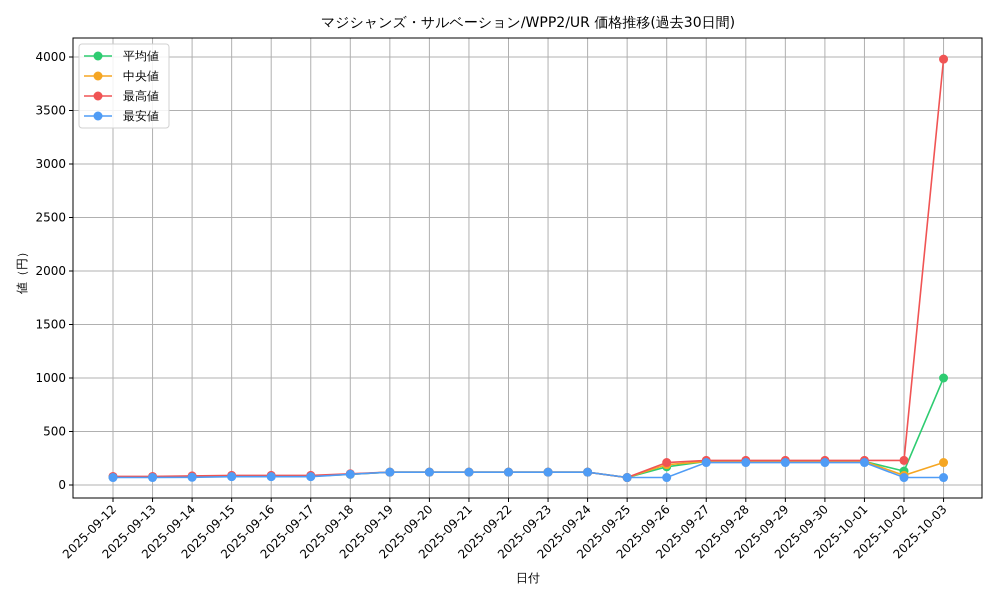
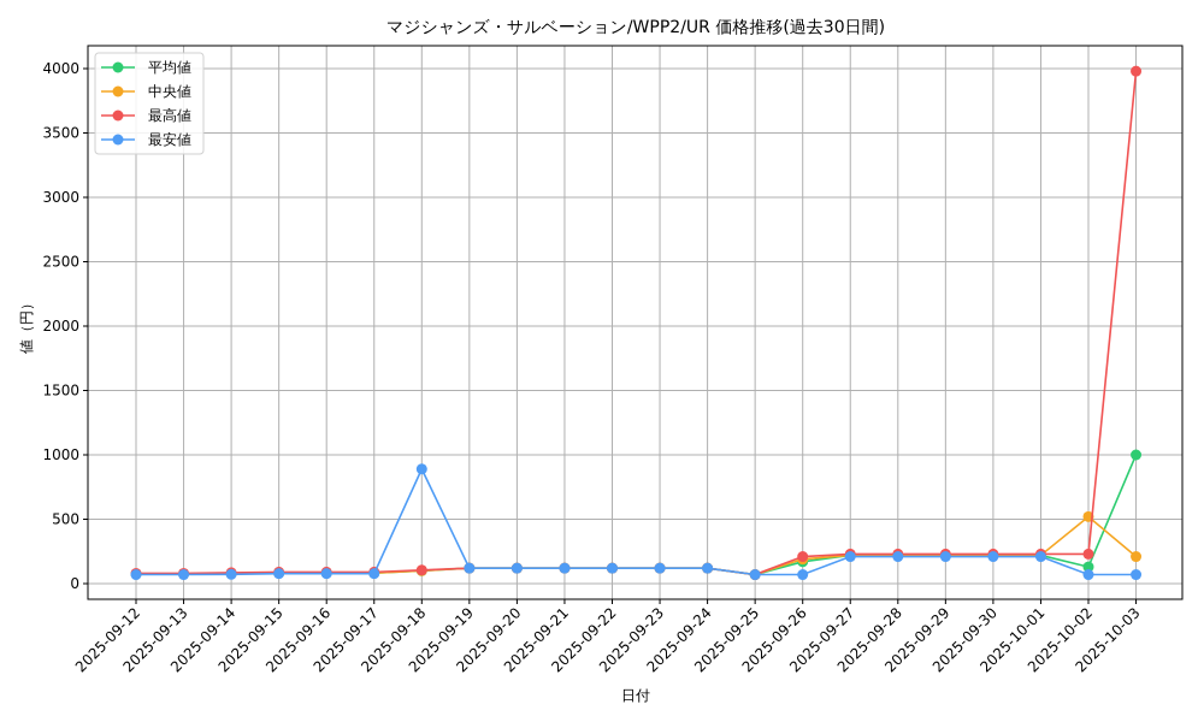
最安値/2025-09-18: 100 -> 890
中央値/2025-10-02: 90 -> 520
